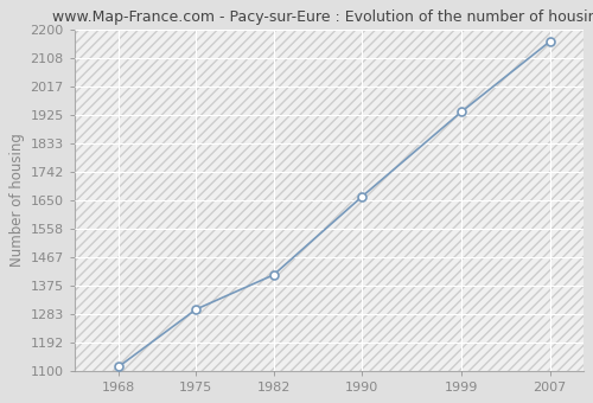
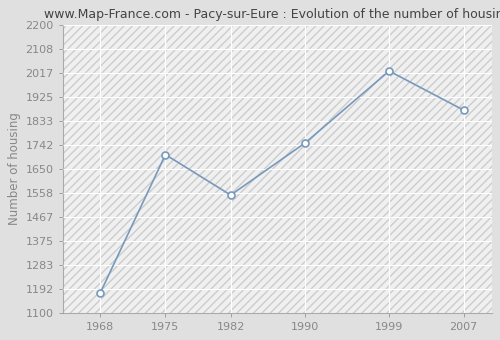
1968: 1113 -> 1175
1975: 1298 -> 1705
1982: 1409 -> 1550
1990: 1662 -> 1750
1999: 1936 -> 2025
2007: 2163 -> 1875
